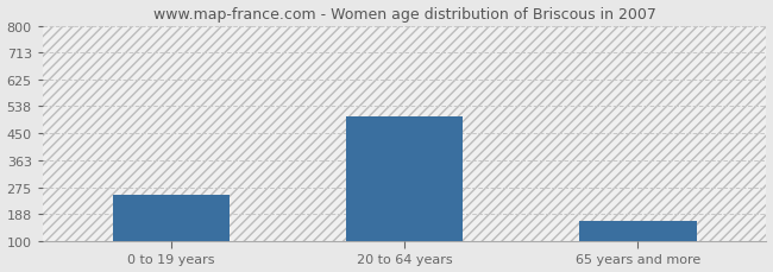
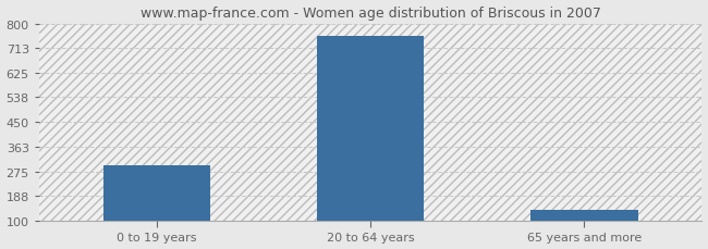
0 to 19 years: 250 -> 295
20 to 64 years: 505 -> 755
65 years and more: 165 -> 138
